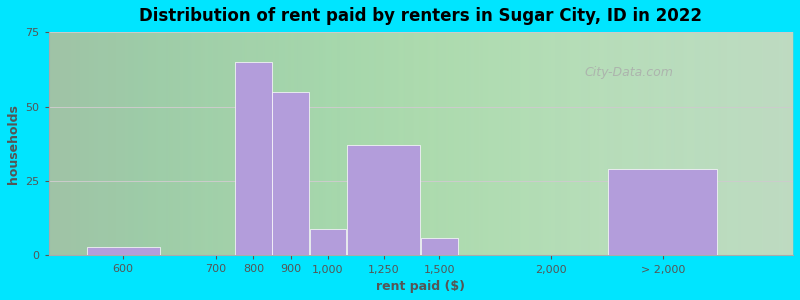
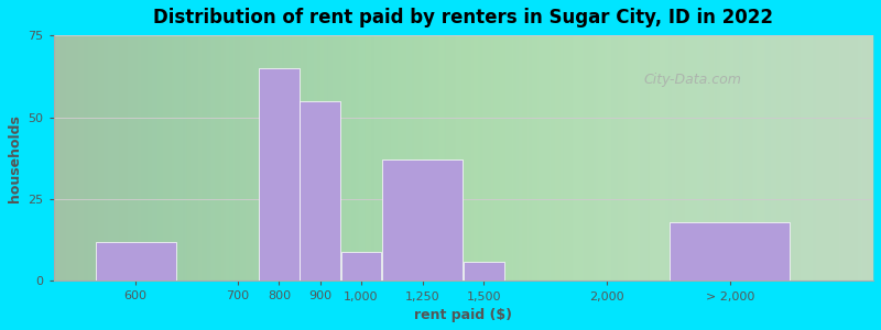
600: 3 -> 12
> 2,000: 29 -> 18
